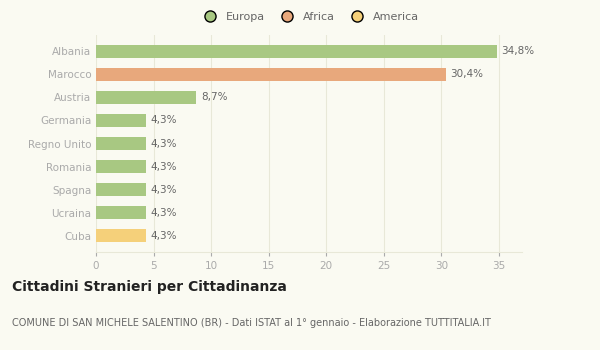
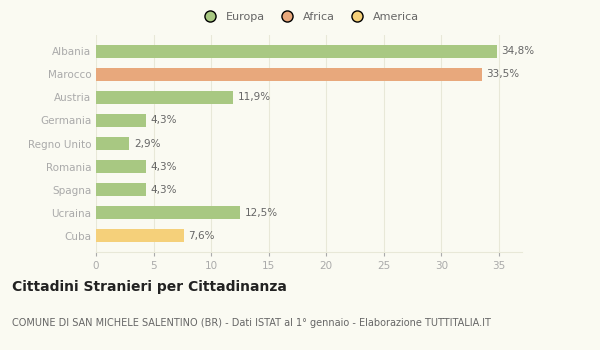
Marocco: 30,4% -> 33,5%
Austria: 8,7% -> 11,9%
Regno Unito: 4,3% -> 2,9%
Ucraina: 4,3% -> 12,5%
Cuba: 4,3% -> 7,6%
